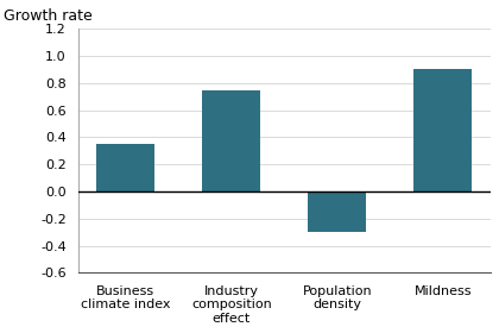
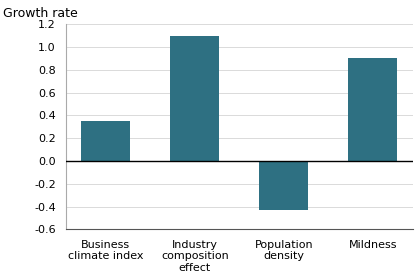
Industry composition effect: 0.75 -> 1.10
Population density: -0.30 -> -0.43
